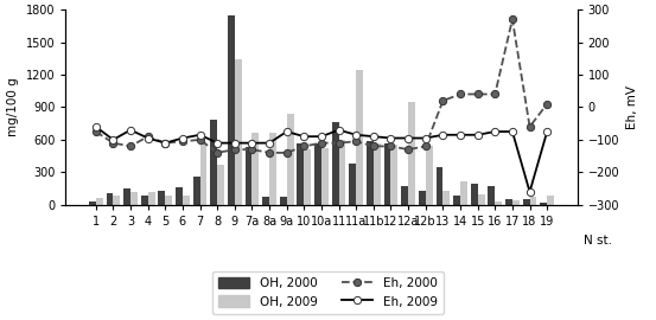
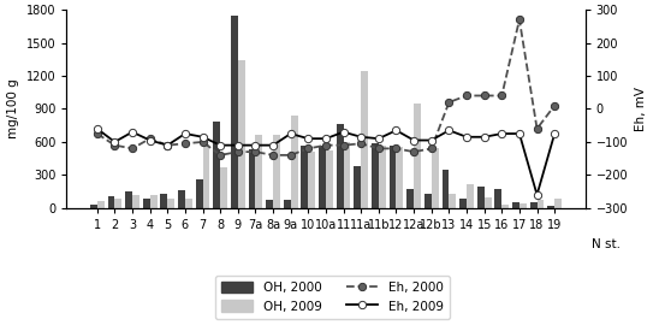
Eh, 2009/6: -95 -> -75
Eh, 2009/12: -95 -> -65
Eh, 2009/13: -85 -> -65
